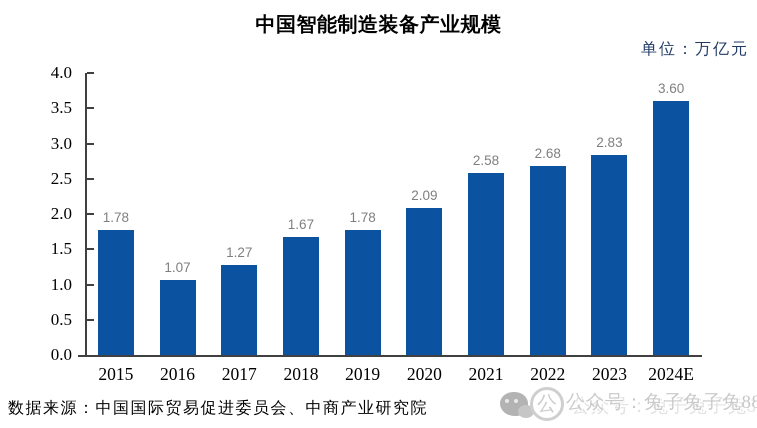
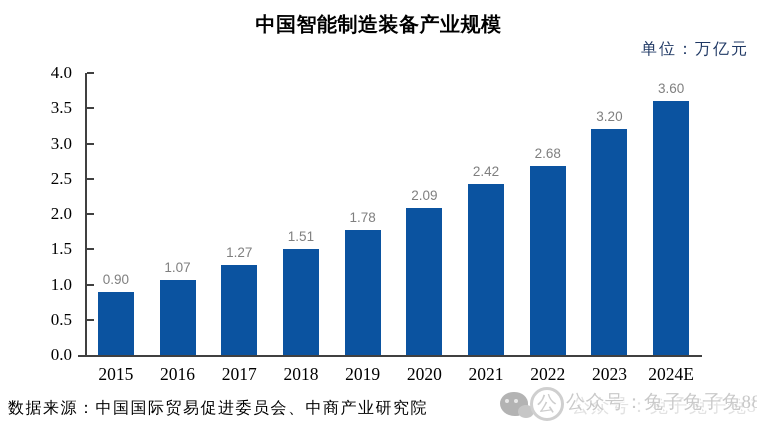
2015: 1.78 -> 0.90
2018: 1.67 -> 1.51
2021: 2.58 -> 2.42
2023: 2.83 -> 3.20
